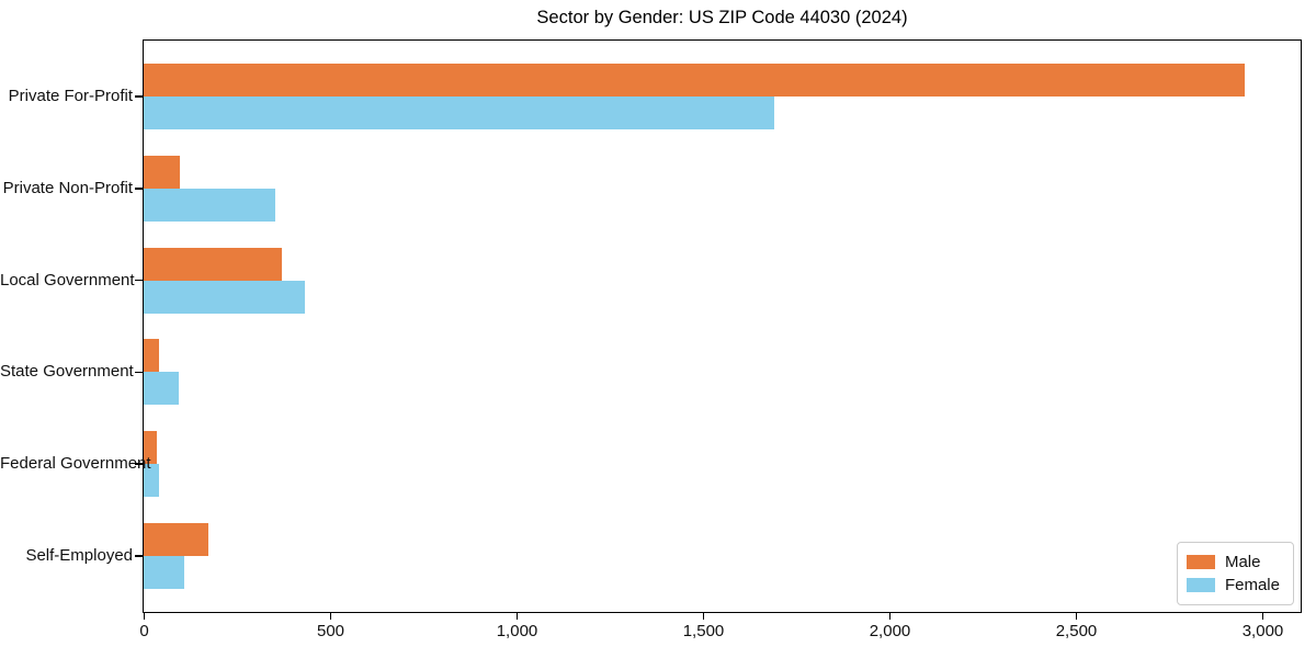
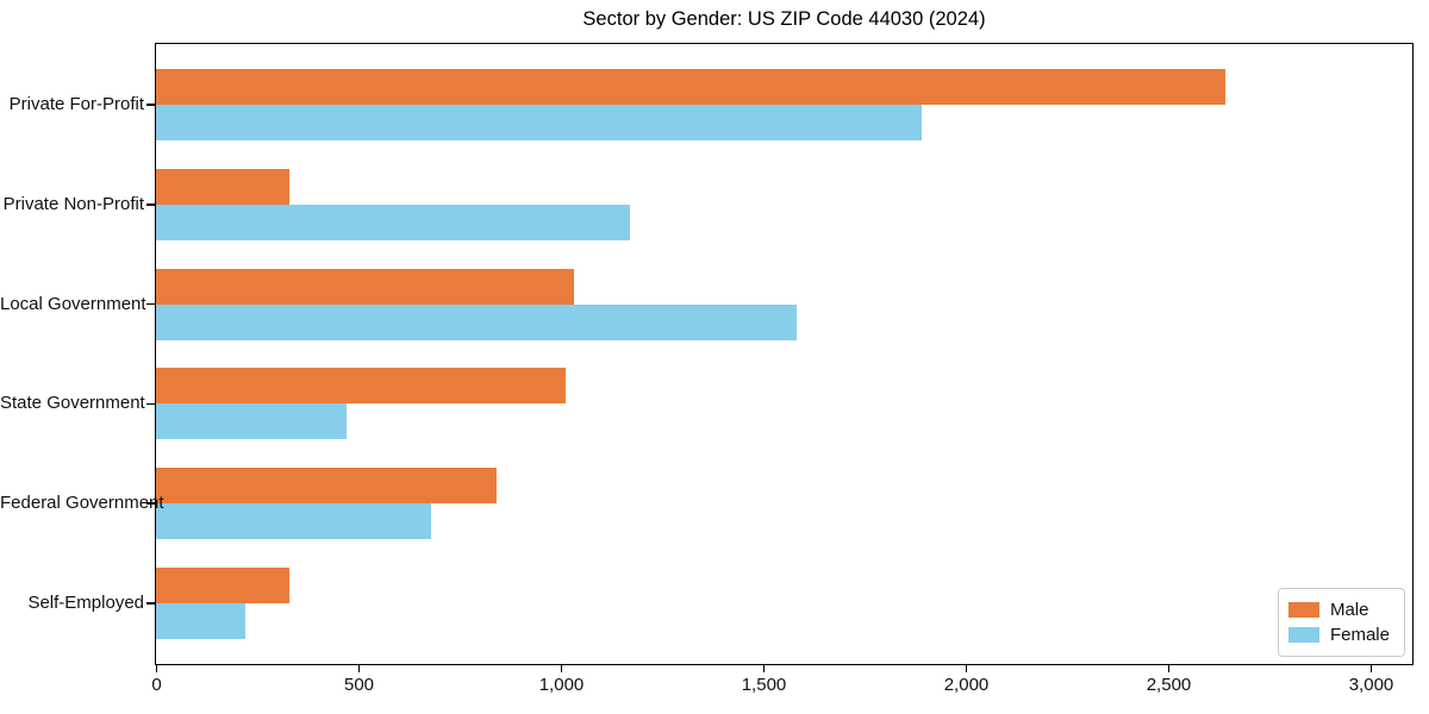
Male/Private For-Profit: 2950 -> 2640
Female/Private For-Profit: 1690 -> 1890
Male/Private Non-Profit: 100 -> 330
Female/Private Non-Profit: 350 -> 1170
Male/Local Government: 370 -> 1030
Female/Local Government: 430 -> 1580
Male/State Government: 40 -> 1010
Female/State Government: 90 -> 470
Male/Federal Government: 40 -> 840
Female/Federal Government: 40 -> 680
Male/Self-Employed: 170 -> 330
Female/Self-Employed: 110 -> 220
